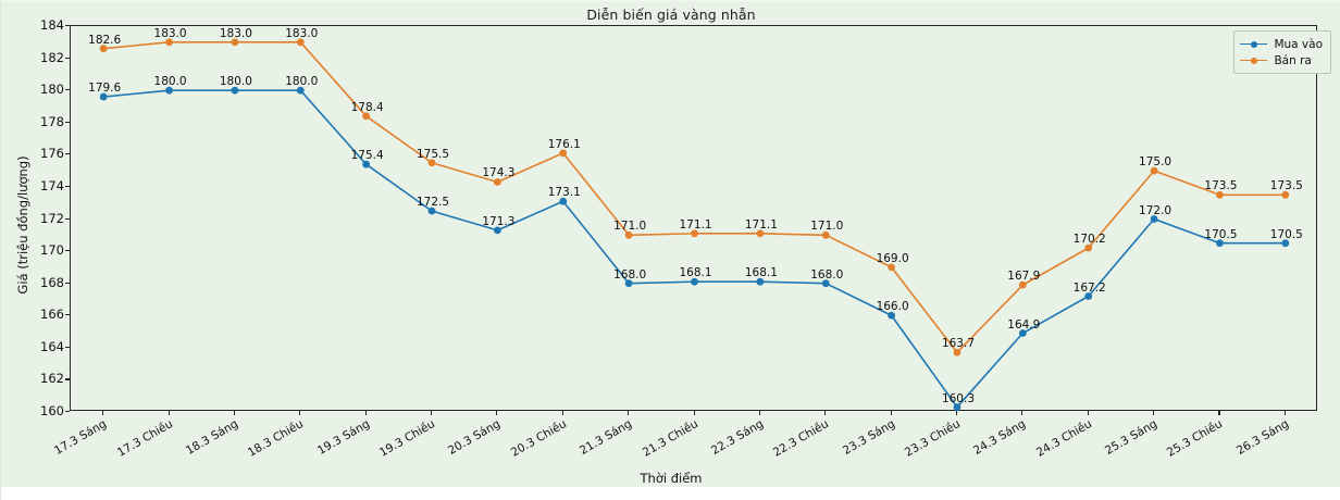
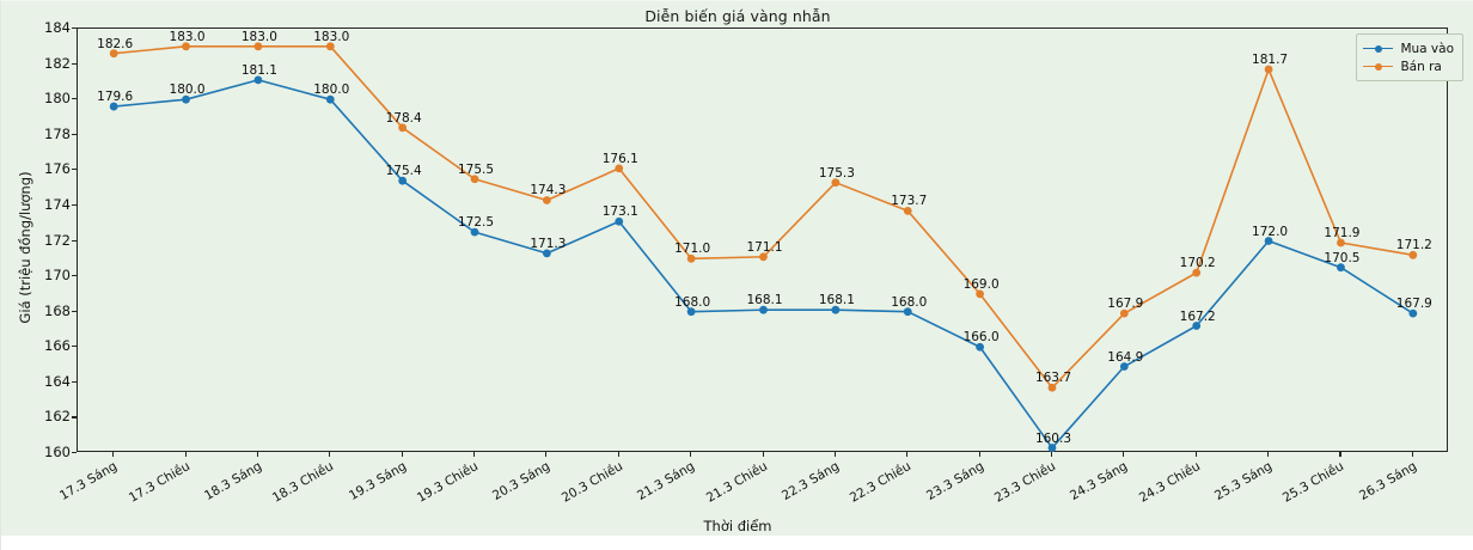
Mua vào/18.3 Sáng: 180.0 -> 181.1
Bán ra/22.3 Sáng: 171.1 -> 175.3
Bán ra/22.3 Chiều: 171.0 -> 173.7
Bán ra/25.3 Sáng: 175.0 -> 181.7
Bán ra/25.3 Chiều: 173.5 -> 171.9
Mua vào/26.3 Sáng: 170.5 -> 167.9
Bán ra/26.3 Sáng: 173.5 -> 171.2
